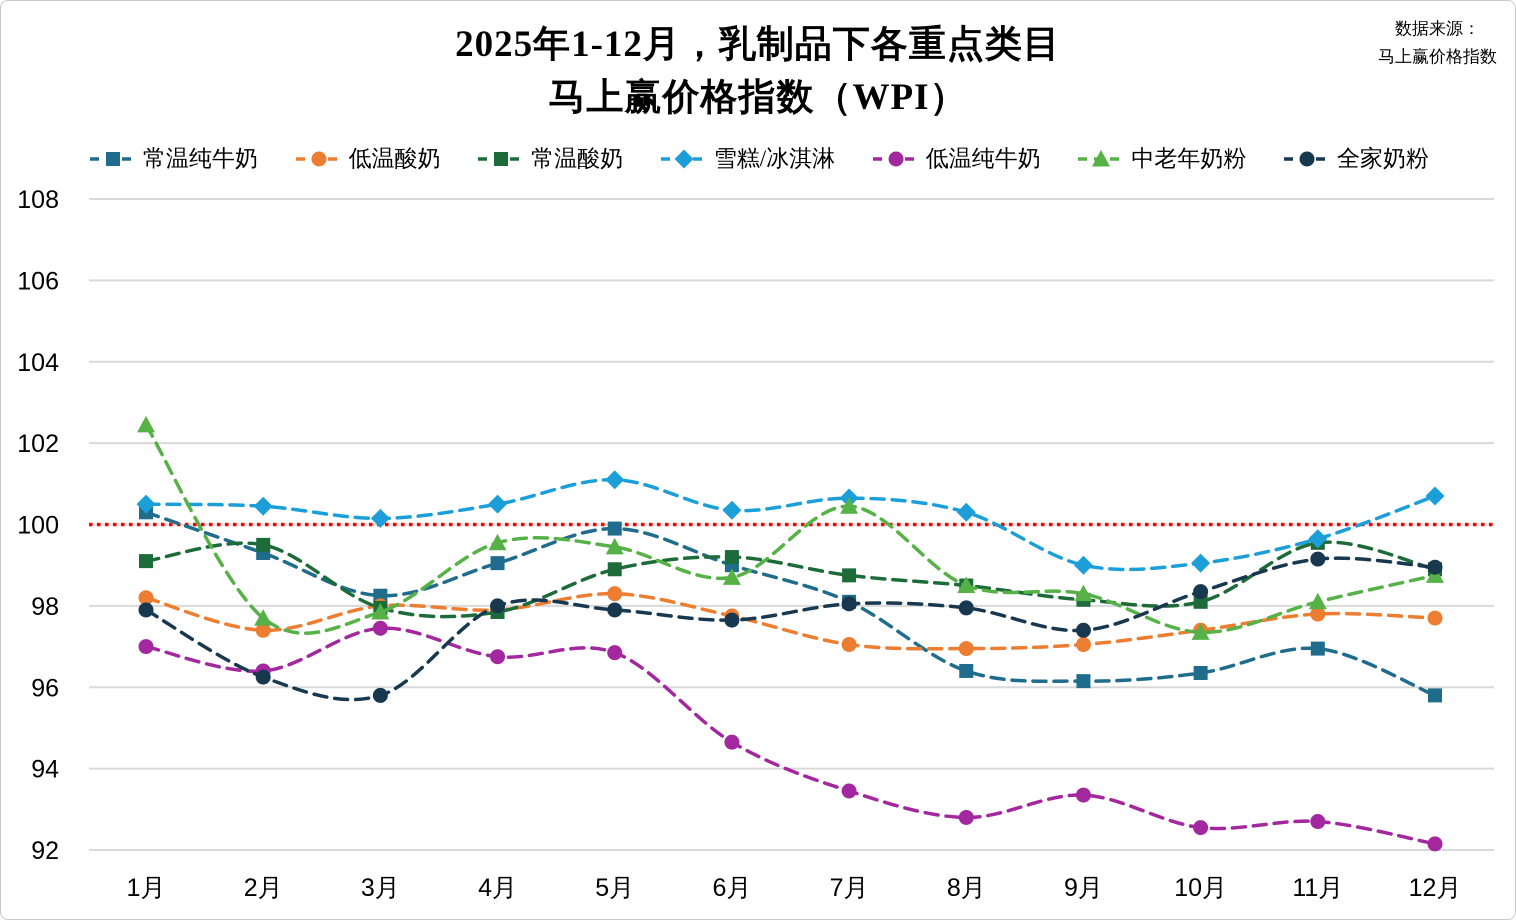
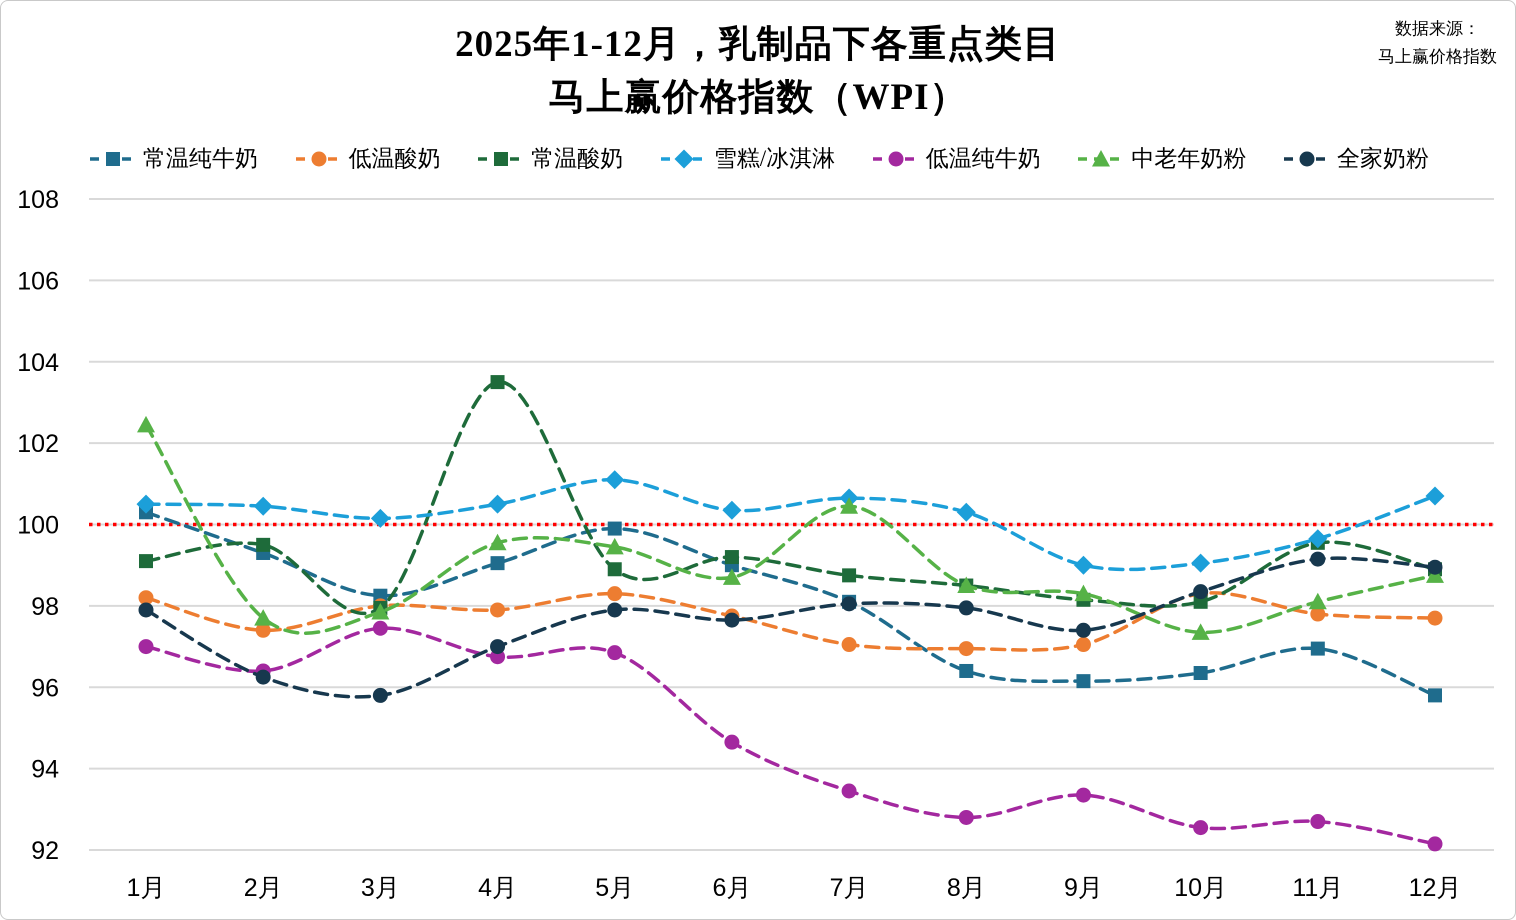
常温酸奶/4月: 97.8 -> 103.5
全家奶粉/4月: 98.0 -> 97.0
低温酸奶/10月: 97.4 -> 98.3
